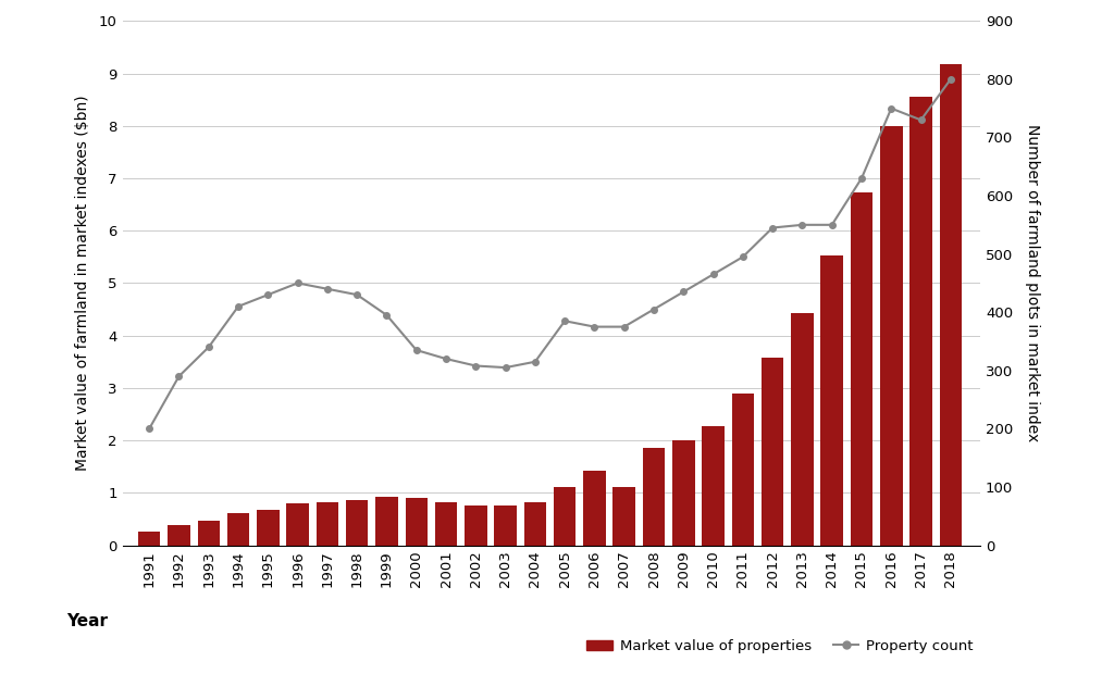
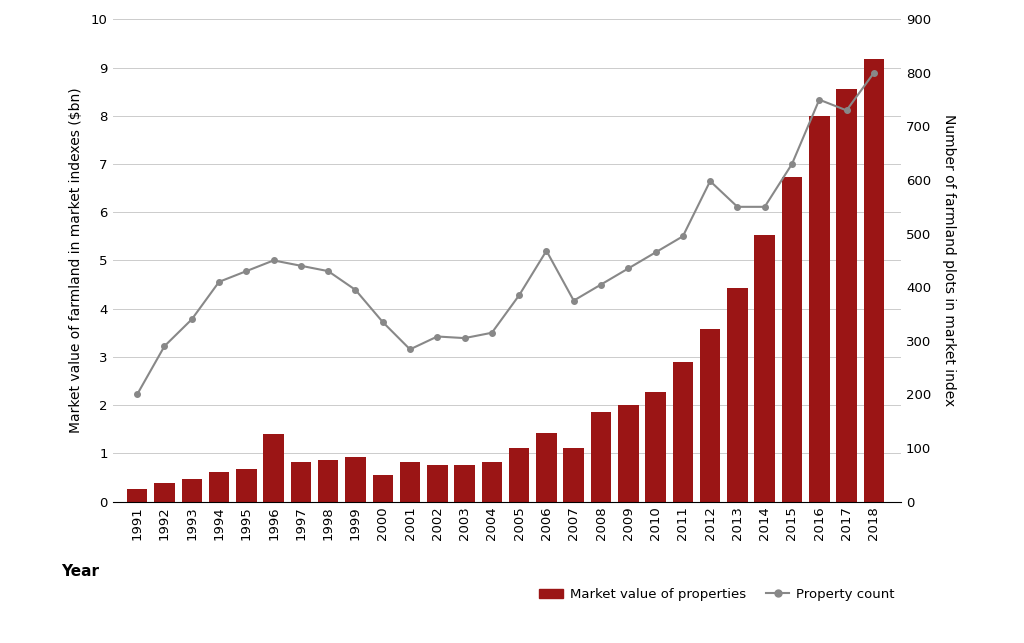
Market value of properties/1996: 0.80 -> 1.40
Market value of properties/2000: 0.90 -> 0.55
Property count/2001: 320 -> 284
Property count/2006: 375 -> 468
Property count/2012: 545 -> 598
